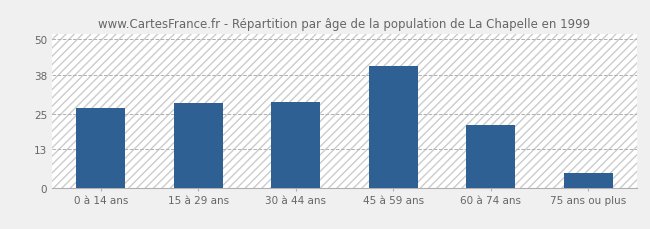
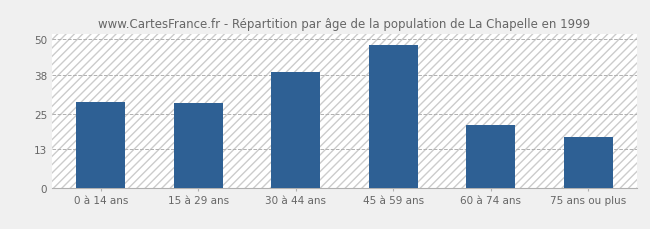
0 à 14 ans: 27.0 -> 29.0
30 à 44 ans: 29.0 -> 39.0
45 à 59 ans: 41.0 -> 48.0
75 ans ou plus: 5.0 -> 17.0
